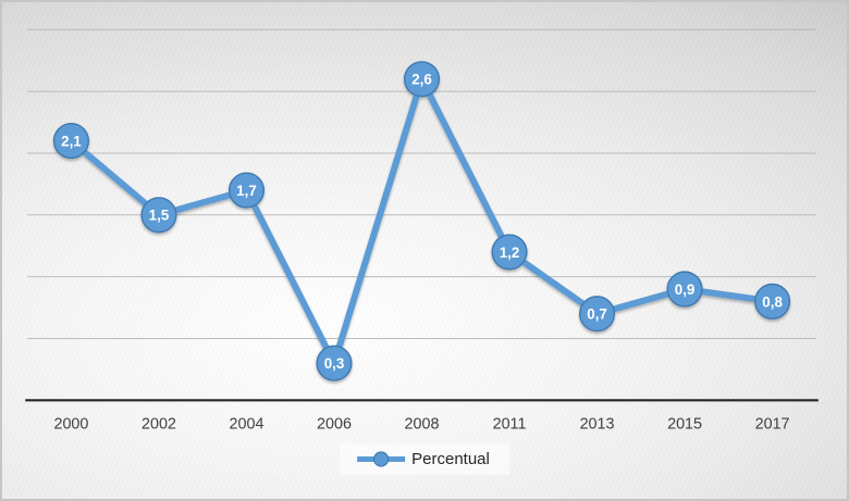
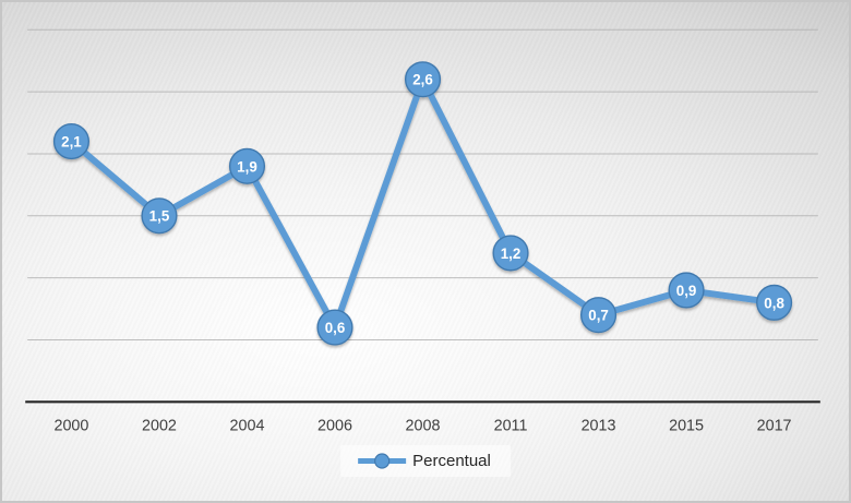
2004: 1,7 -> 1,9
2006: 0,3 -> 0,6
